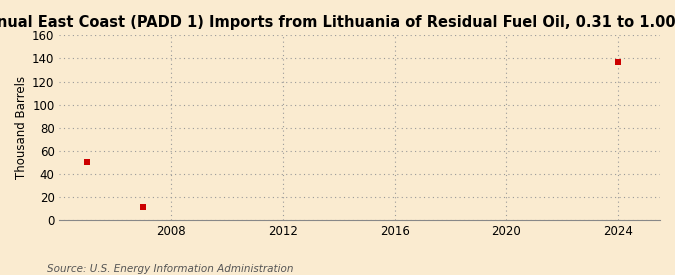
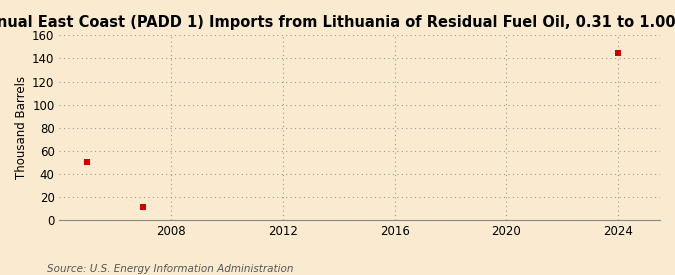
2024: 137 -> 145
